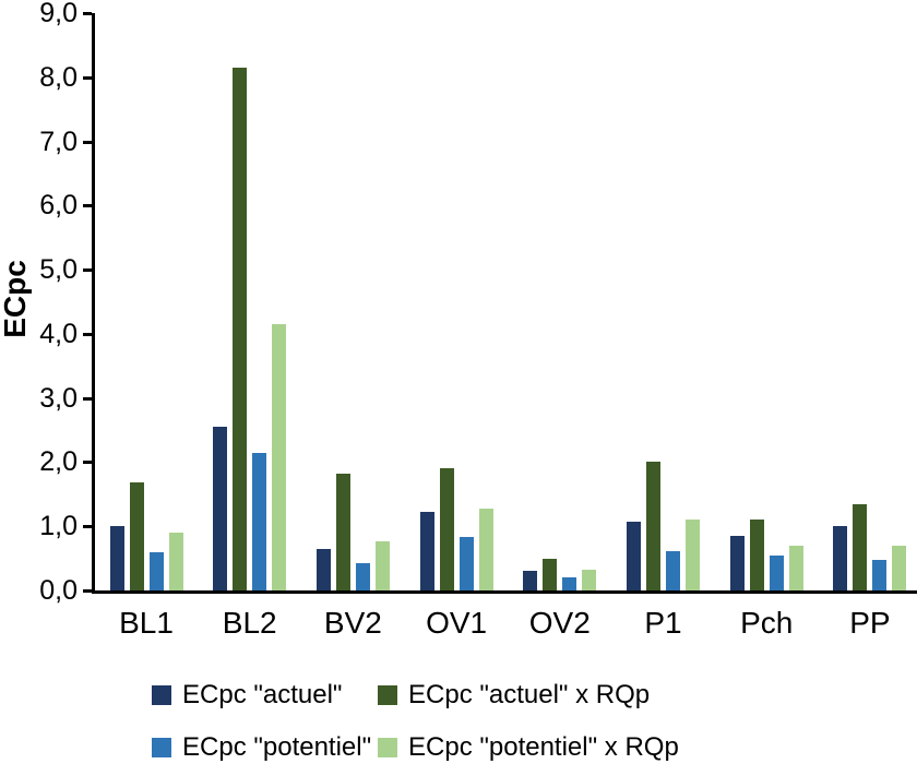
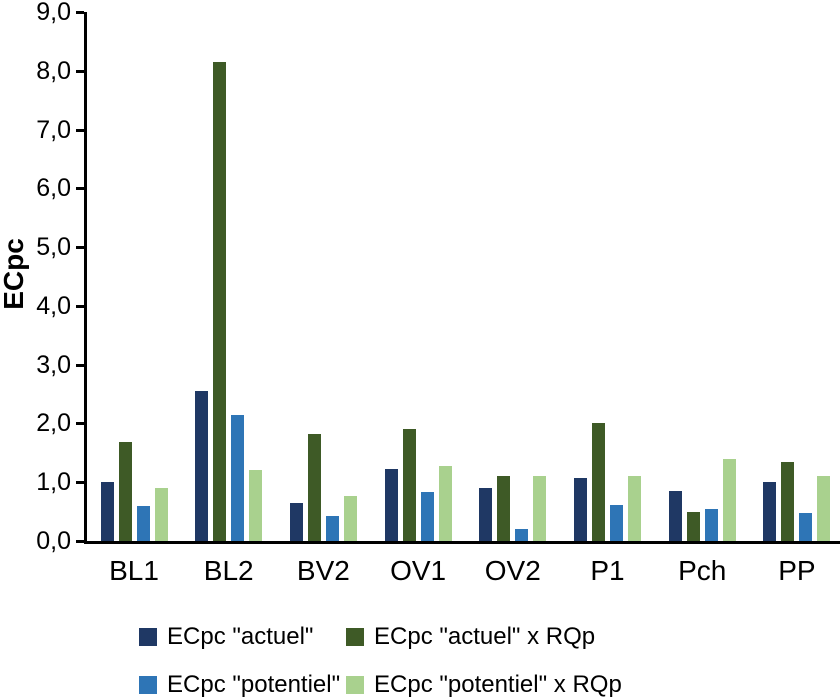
ECpc "potentiel" x RQp/BL2: 4,2 -> 1,2
ECpc "actuel"/OV2: 0,3 -> 0,9
ECpc "actuel" x RQp/OV2: 0,5 -> 1,1
ECpc "potentiel" x RQp/OV2: 0,3 -> 1,1
ECpc "actuel" x RQp/Pch: 1,1 -> 0,5
ECpc "potentiel" x RQp/Pch: 0,7 -> 1,4
ECpc "potentiel" x RQp/PP: 0,7 -> 1,1
